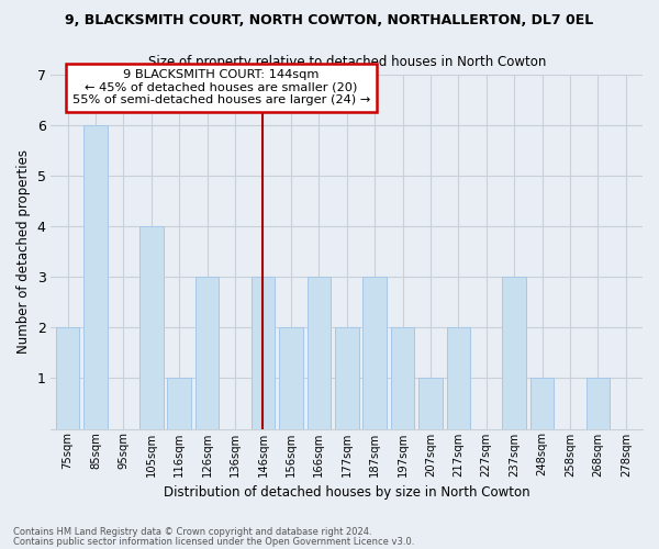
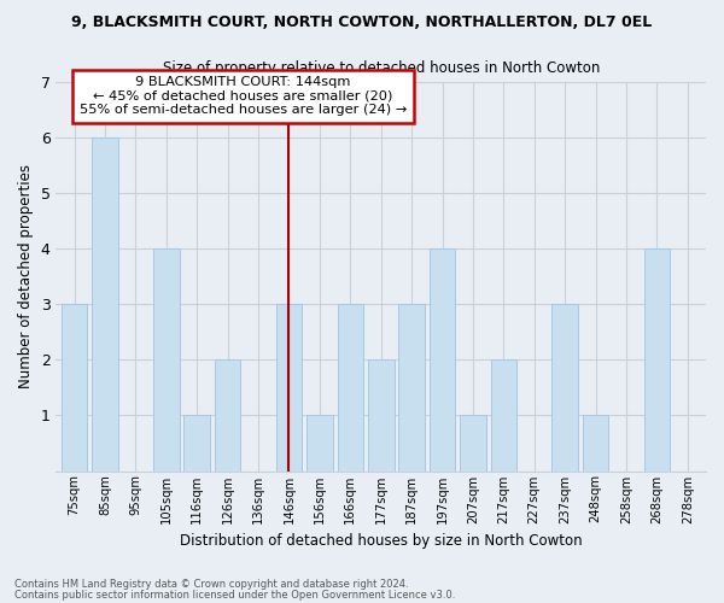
75sqm: 2 -> 3
126sqm: 3 -> 2
156sqm: 2 -> 1
197sqm: 2 -> 4
268sqm: 1 -> 4
